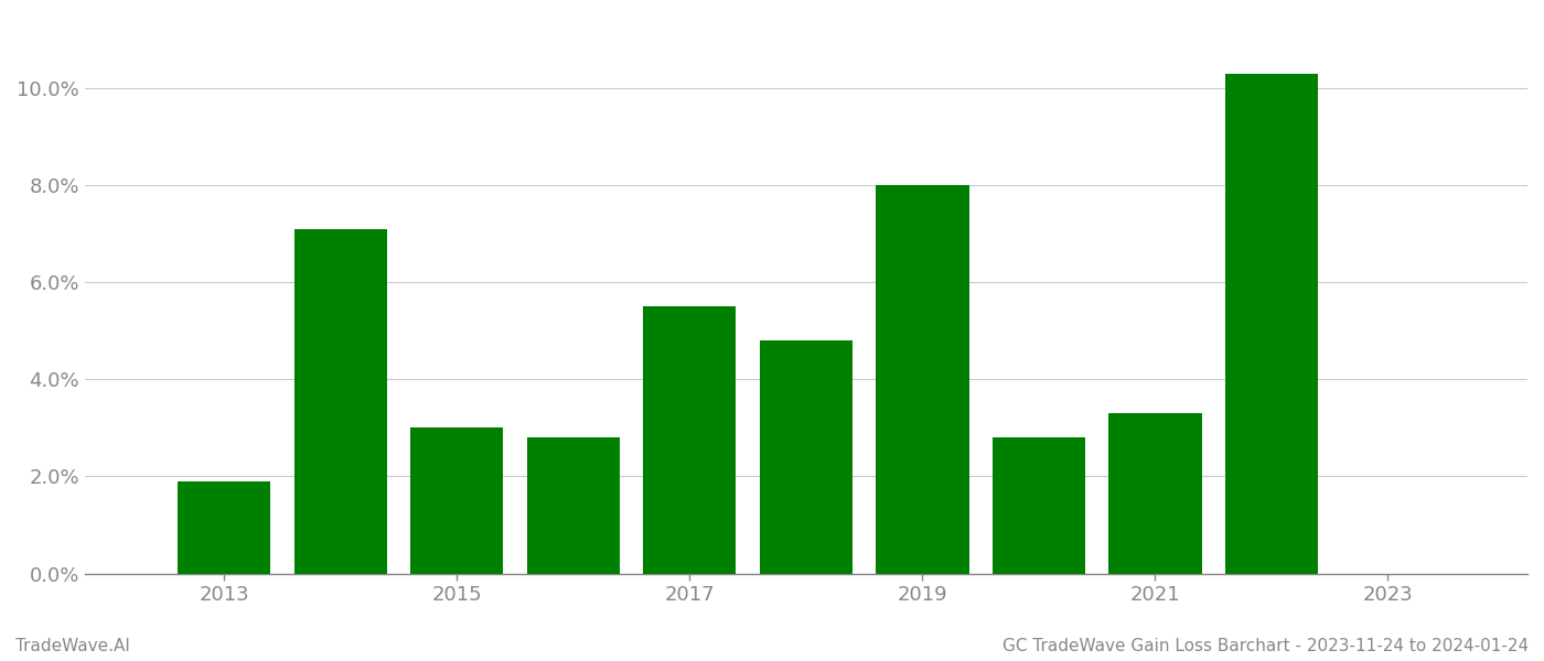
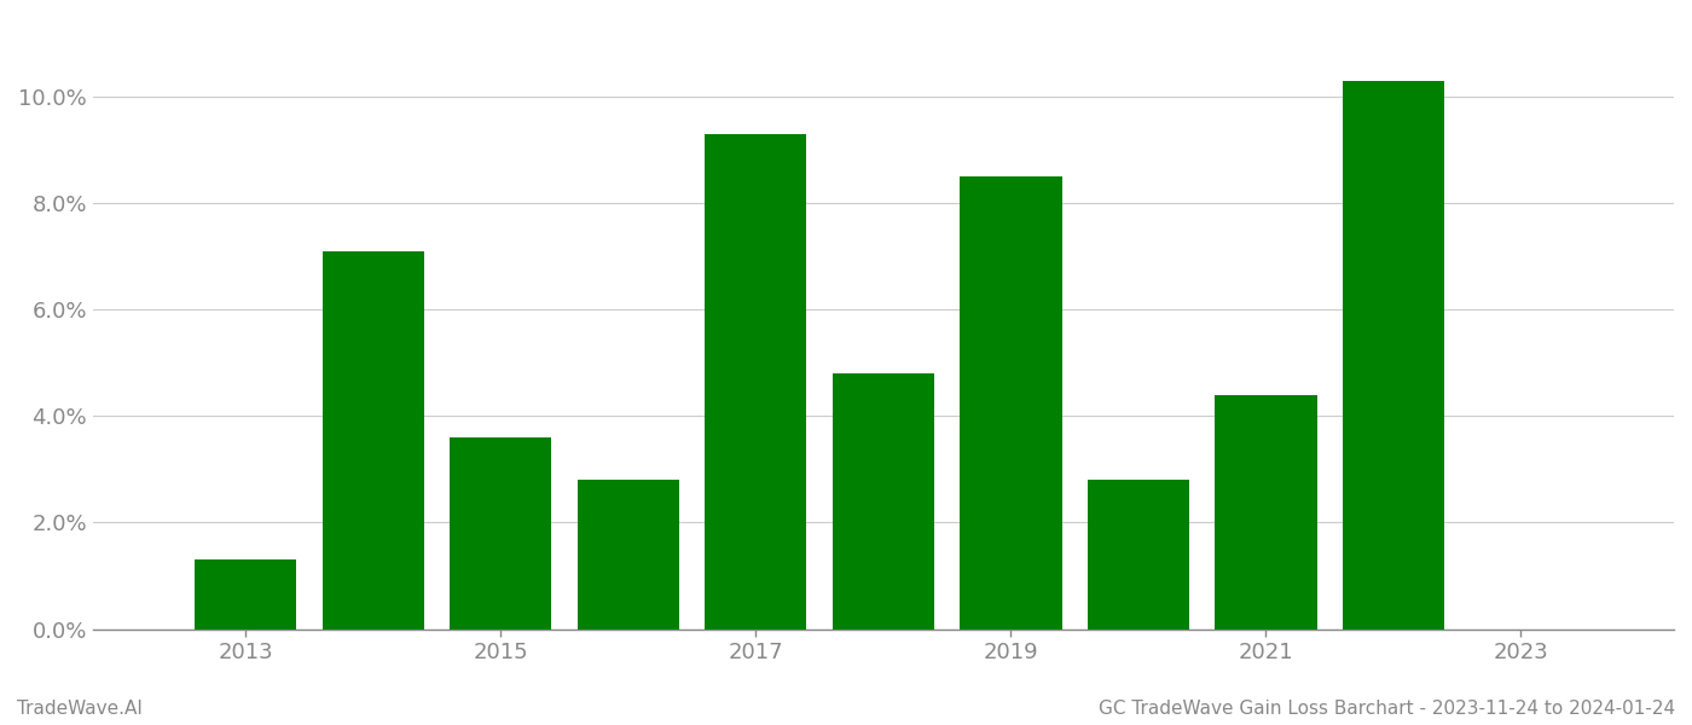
2013: 1.9% -> 1.3%
2015: 3.0% -> 3.6%
2017: 5.5% -> 9.3%
2019: 8.0% -> 8.5%
2021: 3.3% -> 4.4%
